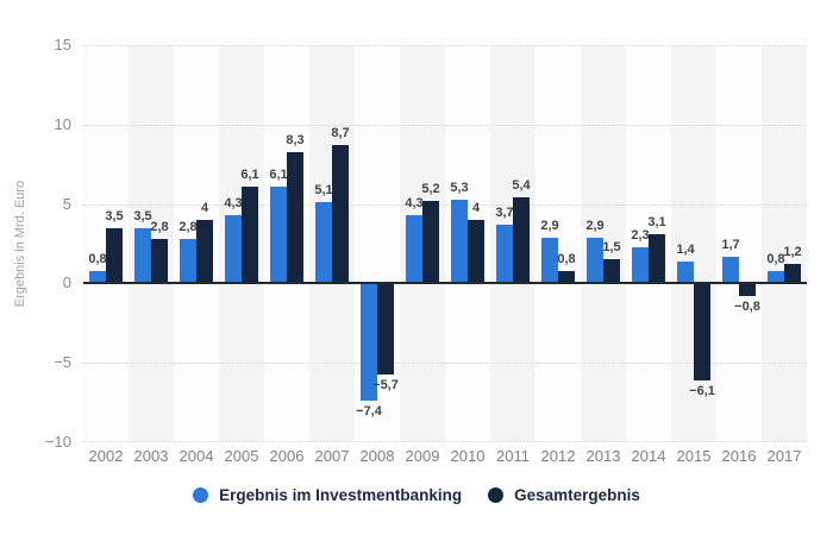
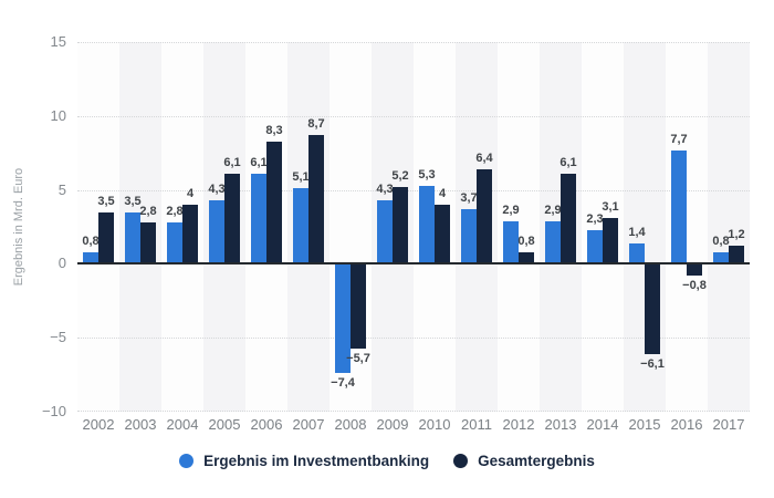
Gesamtergebnis/2011: 5,4 -> 6,4
Gesamtergebnis/2013: 1,5 -> 6,1
Ergebnis im Investmentbanking/2016: 1,7 -> 7,7
